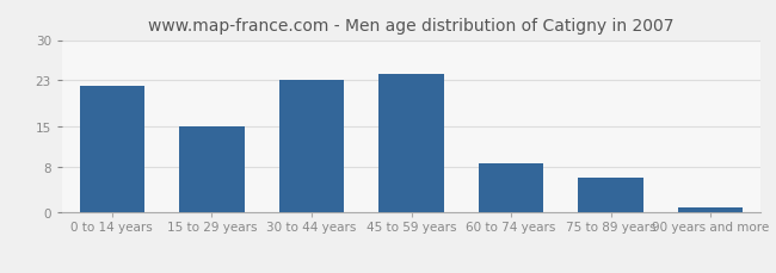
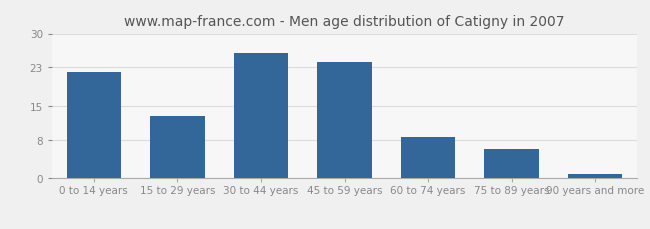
15 to 29 years: 15.0 -> 13.0
30 to 44 years: 23.0 -> 26.0
